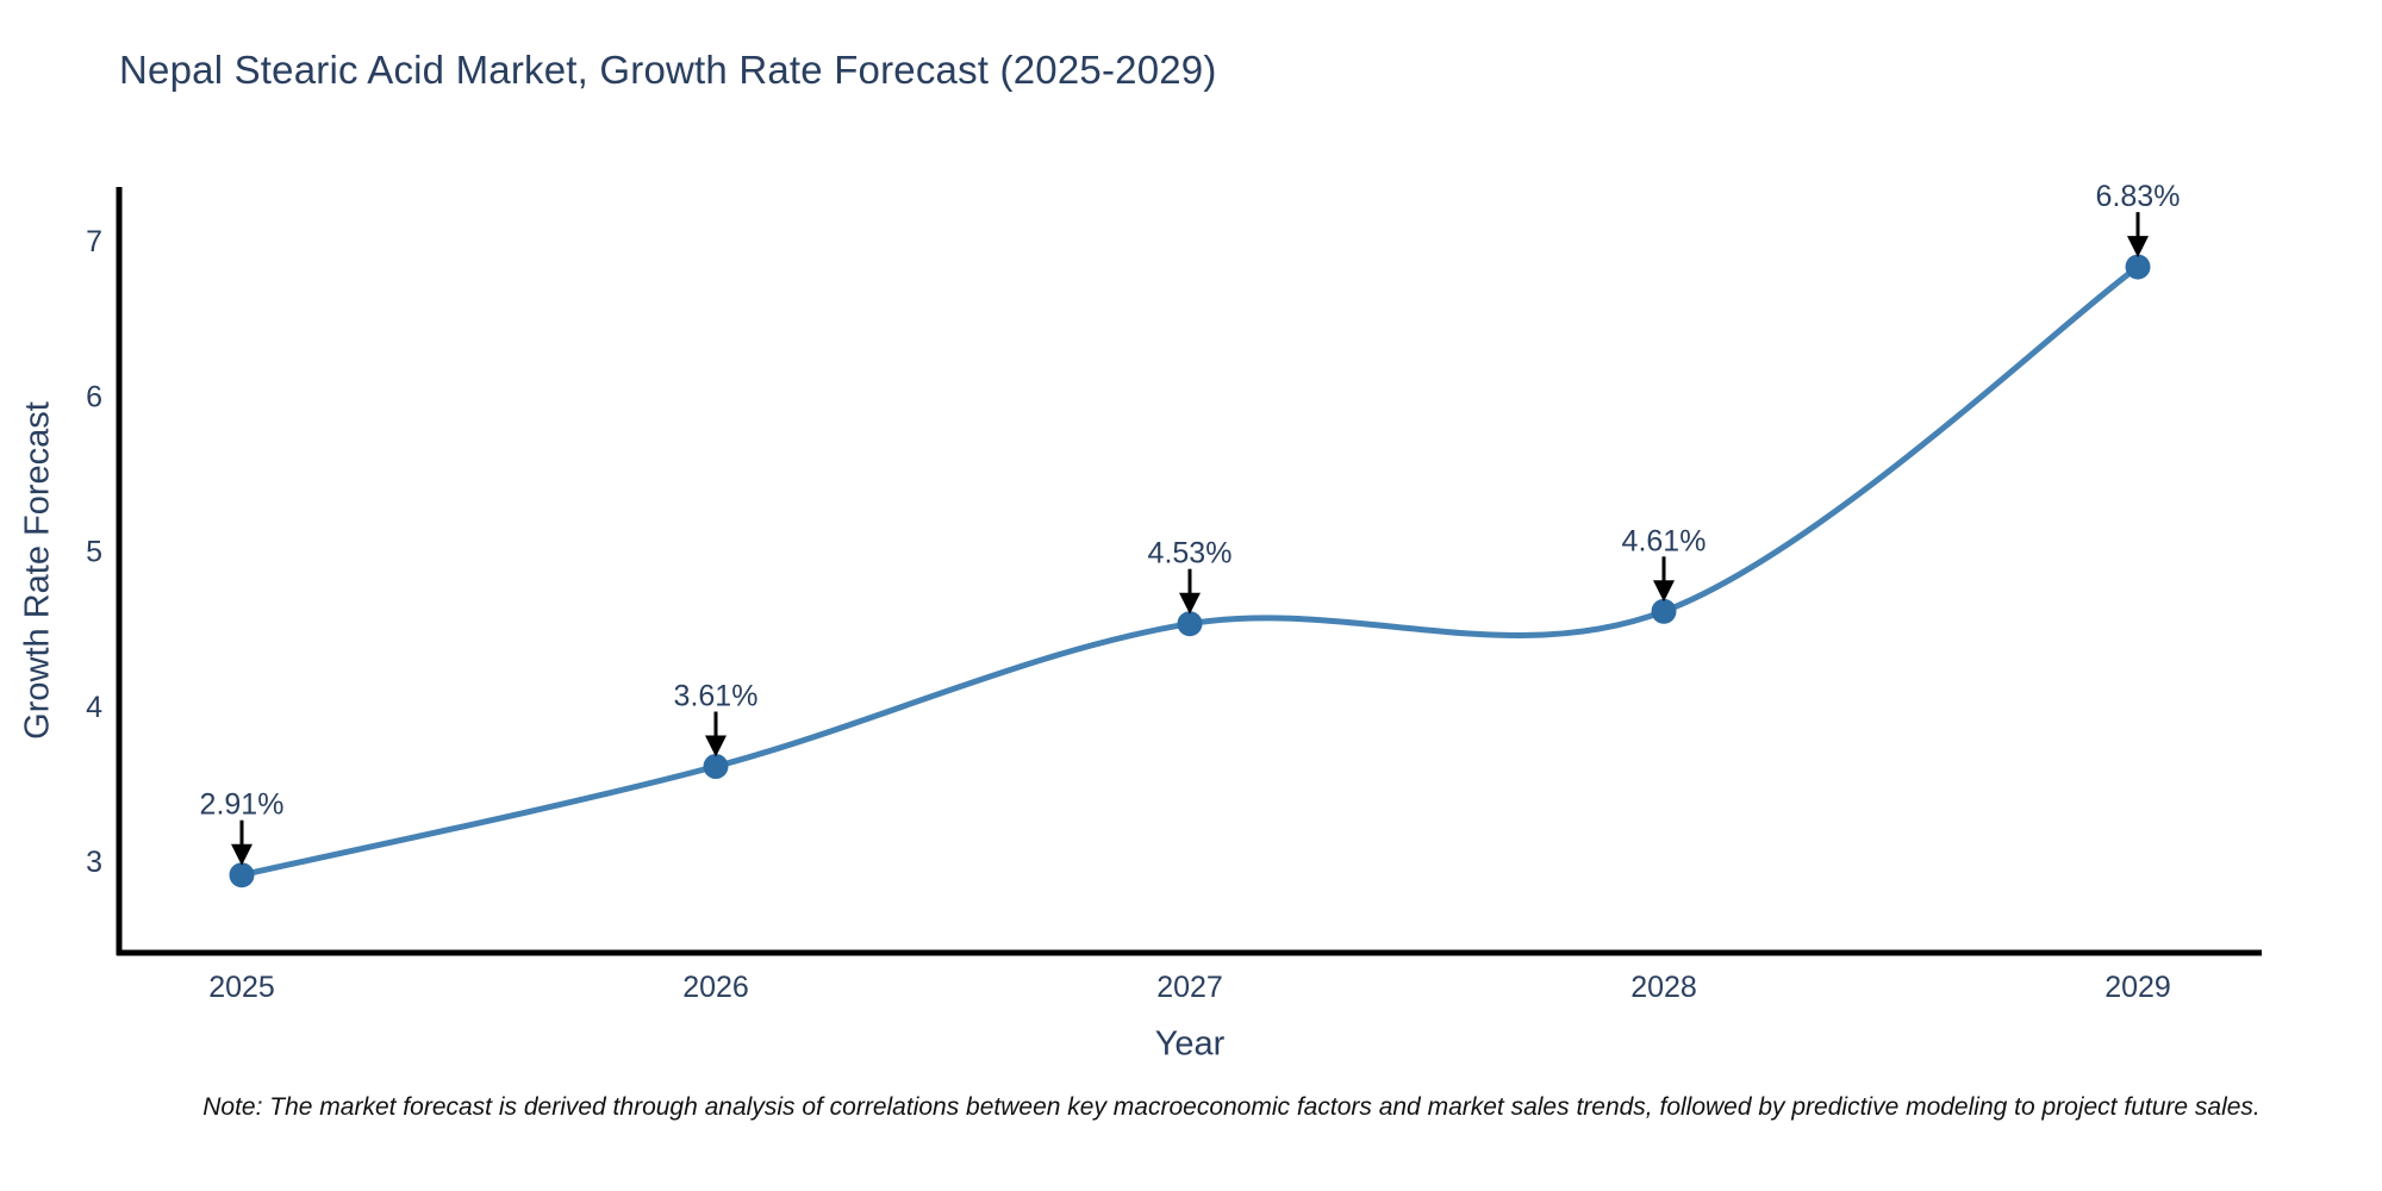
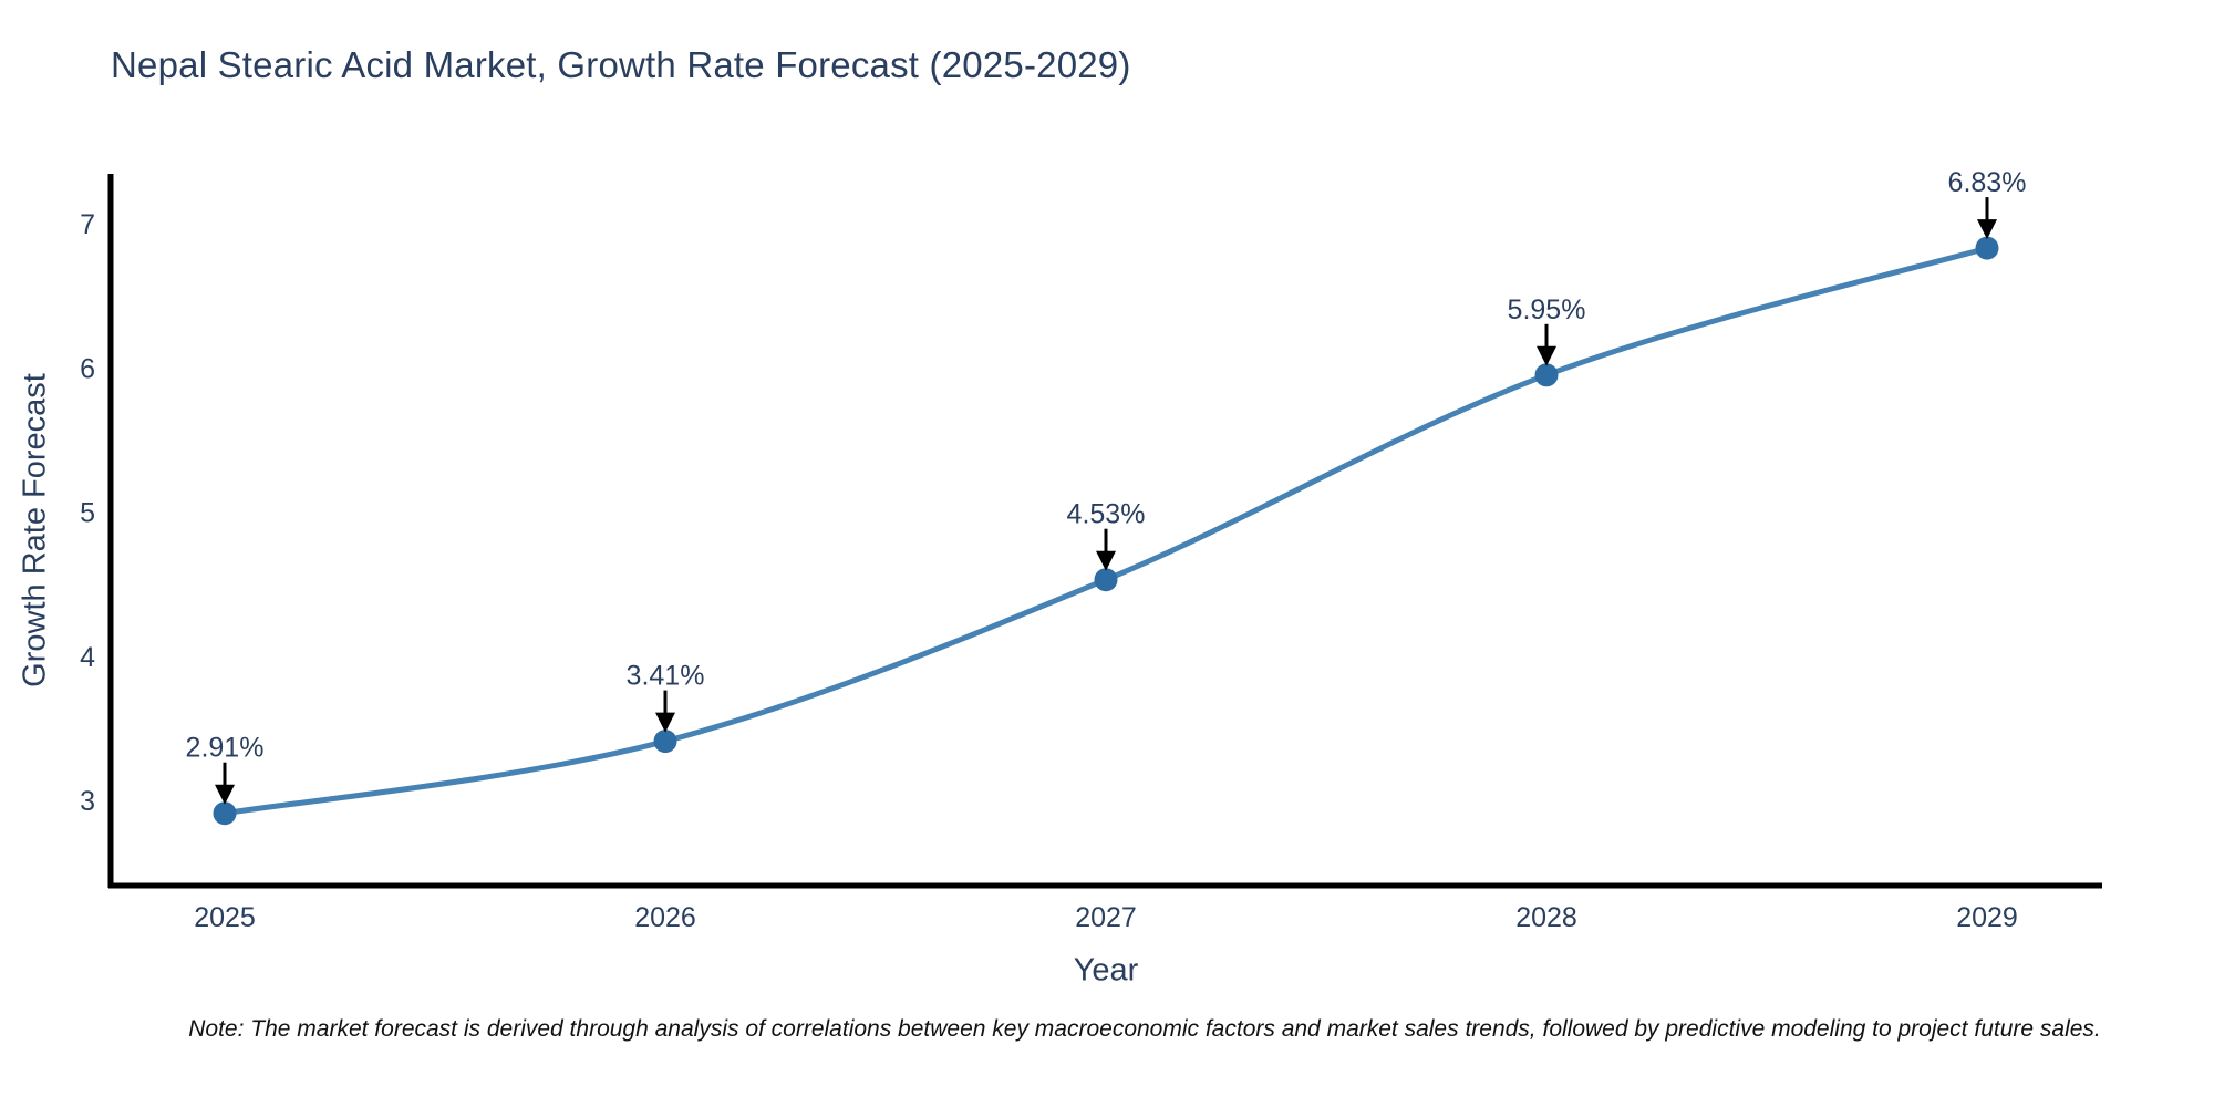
2026: 3.61% -> 3.41%
2028: 4.61% -> 5.95%
